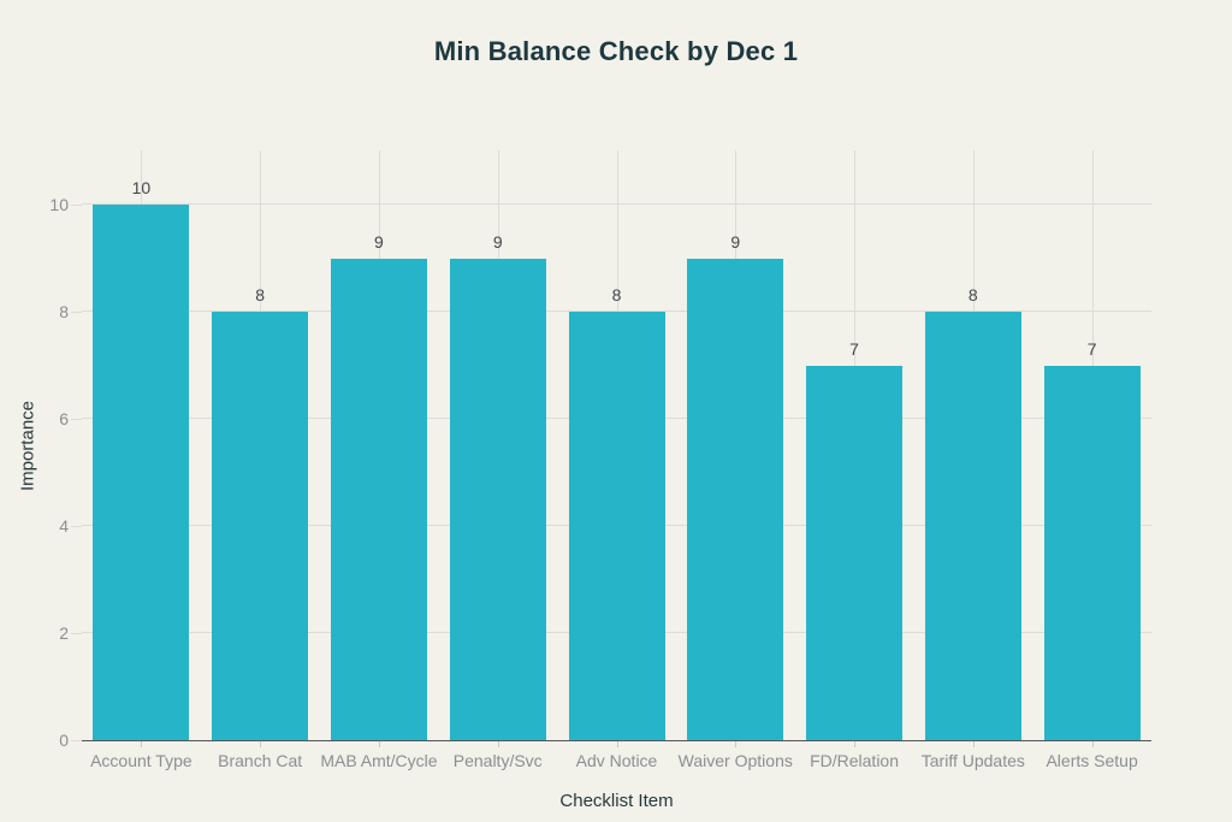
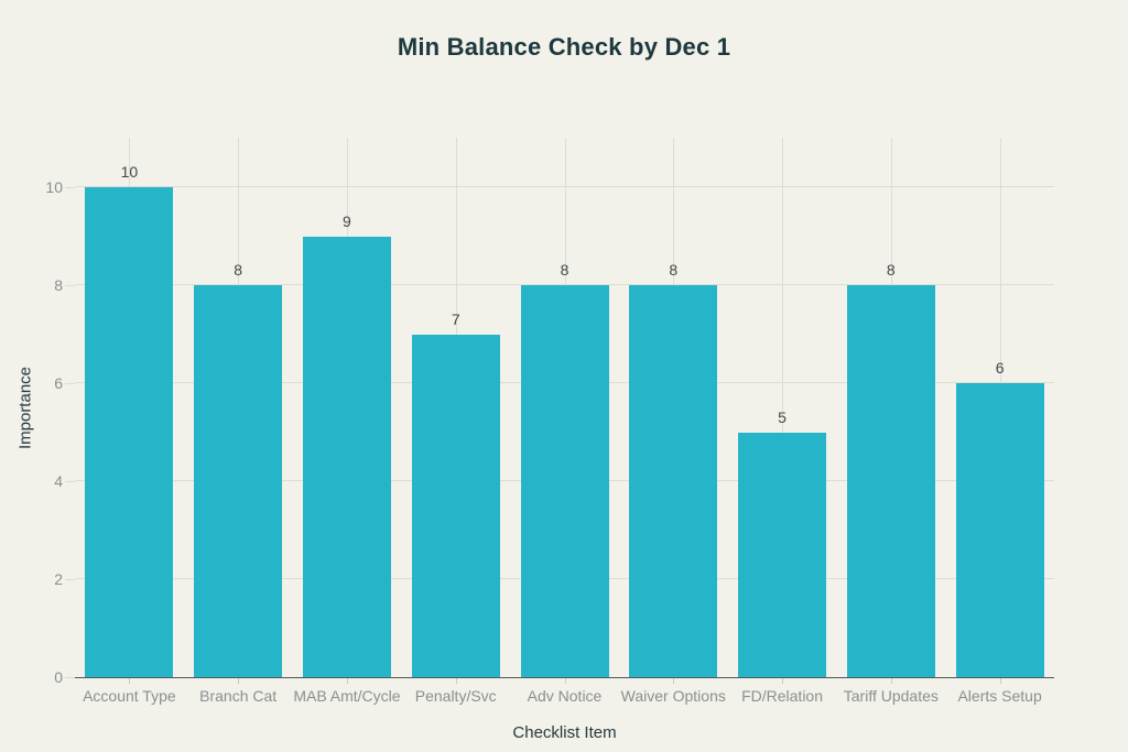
Penalty/Svc: 9 -> 7
Waiver Options: 9 -> 8
FD/Relation: 7 -> 5
Alerts Setup: 7 -> 6
